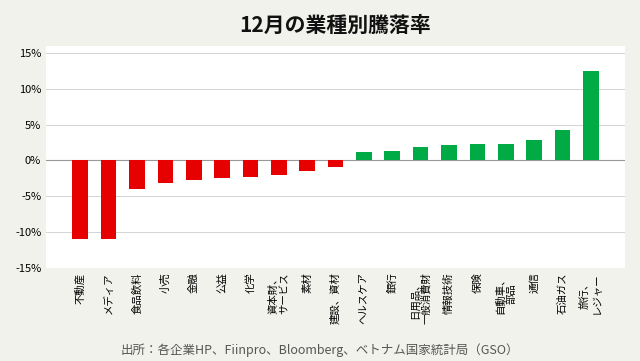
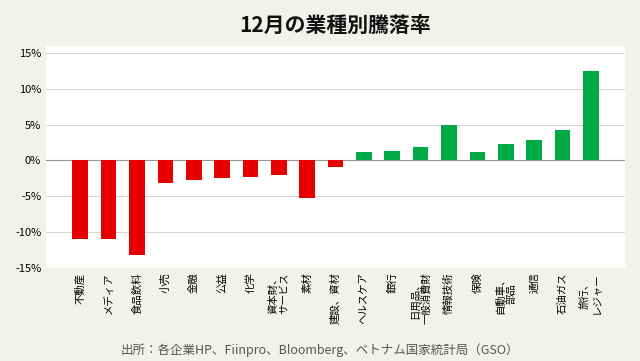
食品飲料: -4.0% -> -13.2%
素材: -1.5% -> -5.2%
情報技術: 2.2% -> 5.0%
保険: 2.3% -> 1.2%
